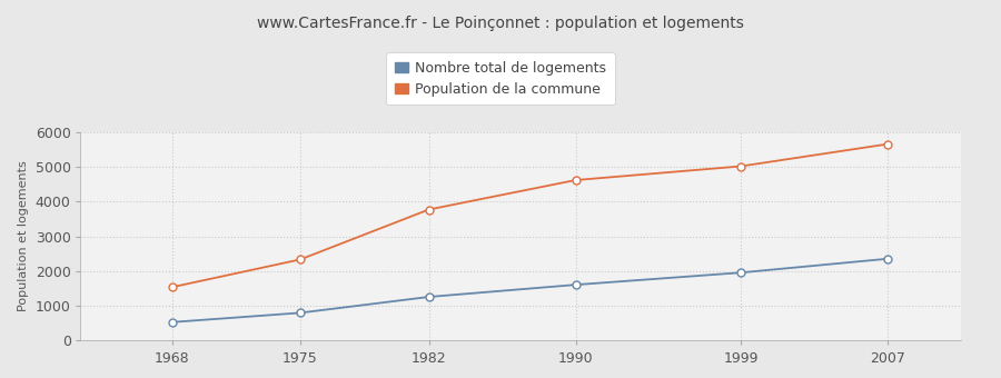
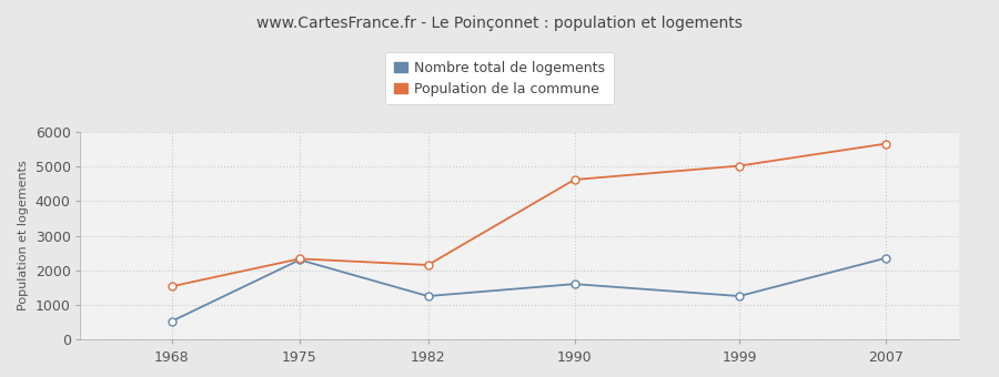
Nombre total de logements/1975: 790 -> 2300
Population de la commune/1982: 3770 -> 2150
Nombre total de logements/1999: 1950 -> 1250
